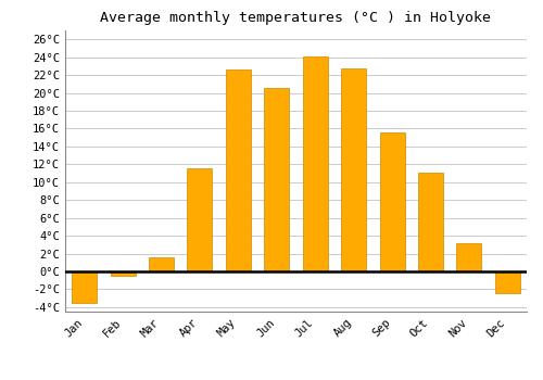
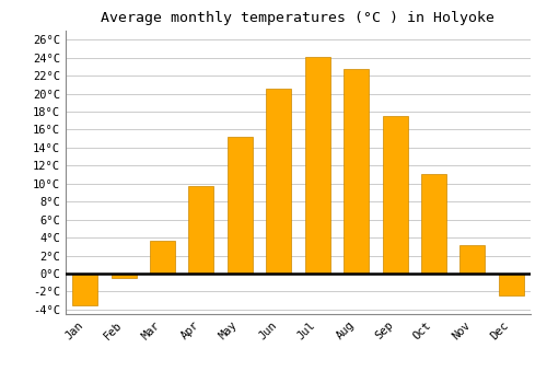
Mar: 1.6°C -> 3.7°C
Apr: 11.6°C -> 9.7°C
May: 22.6°C -> 15.2°C
Sep: 15.6°C -> 17.5°C
